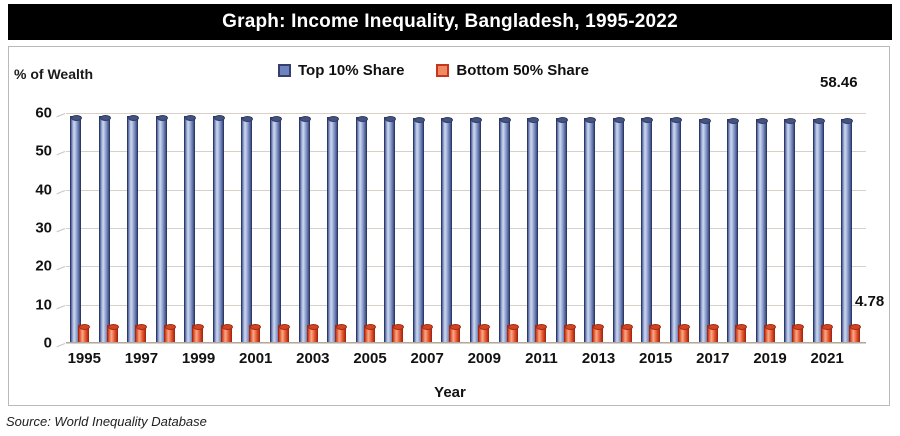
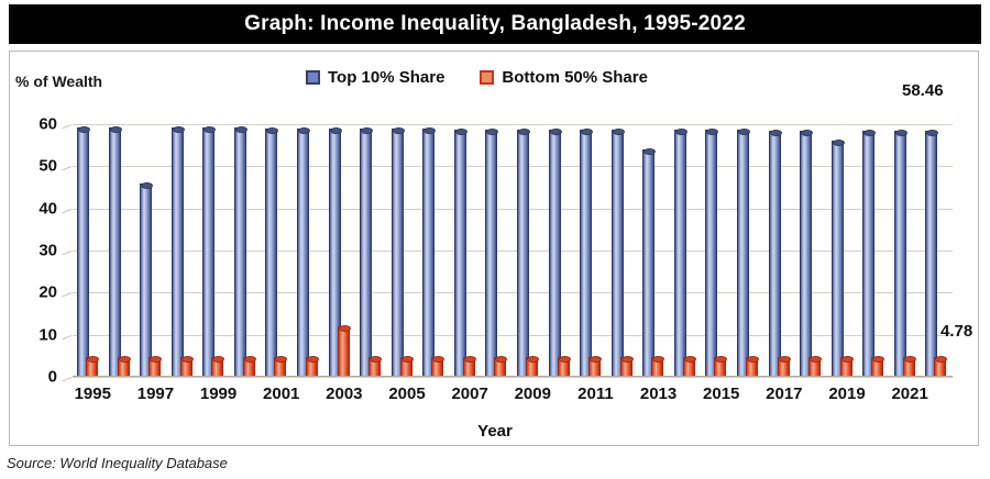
Top 10% Share/1997: 59 -> 46
Bottom 50% Share/2003: 5 -> 12
Top 10% Share/2013: 59 -> 54
Top 10% Share/2019: 58 -> 56
